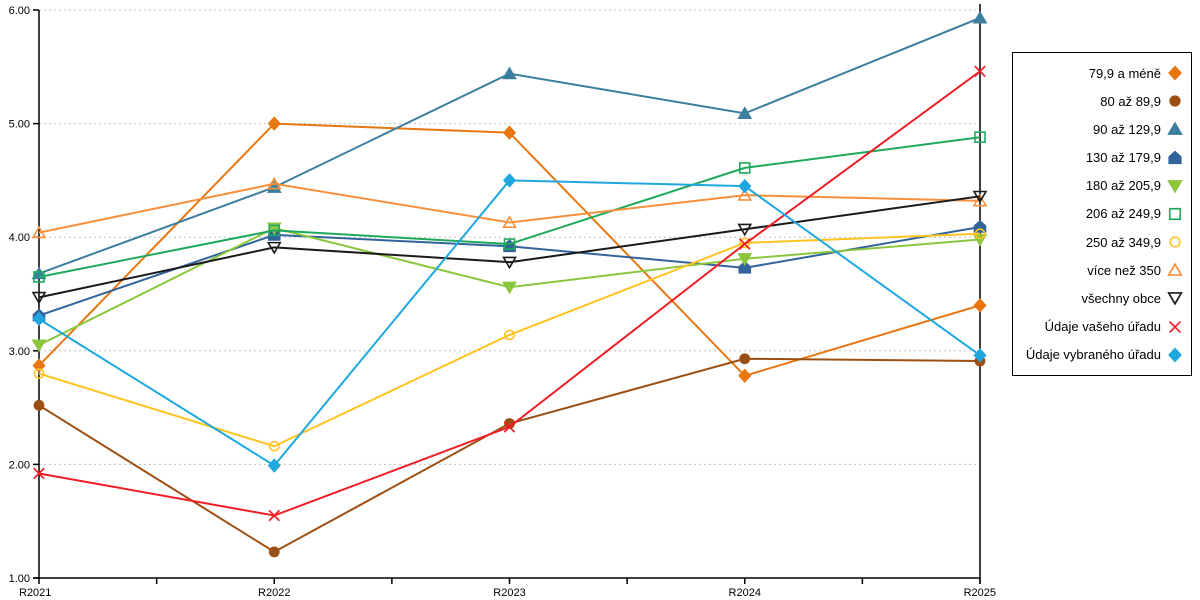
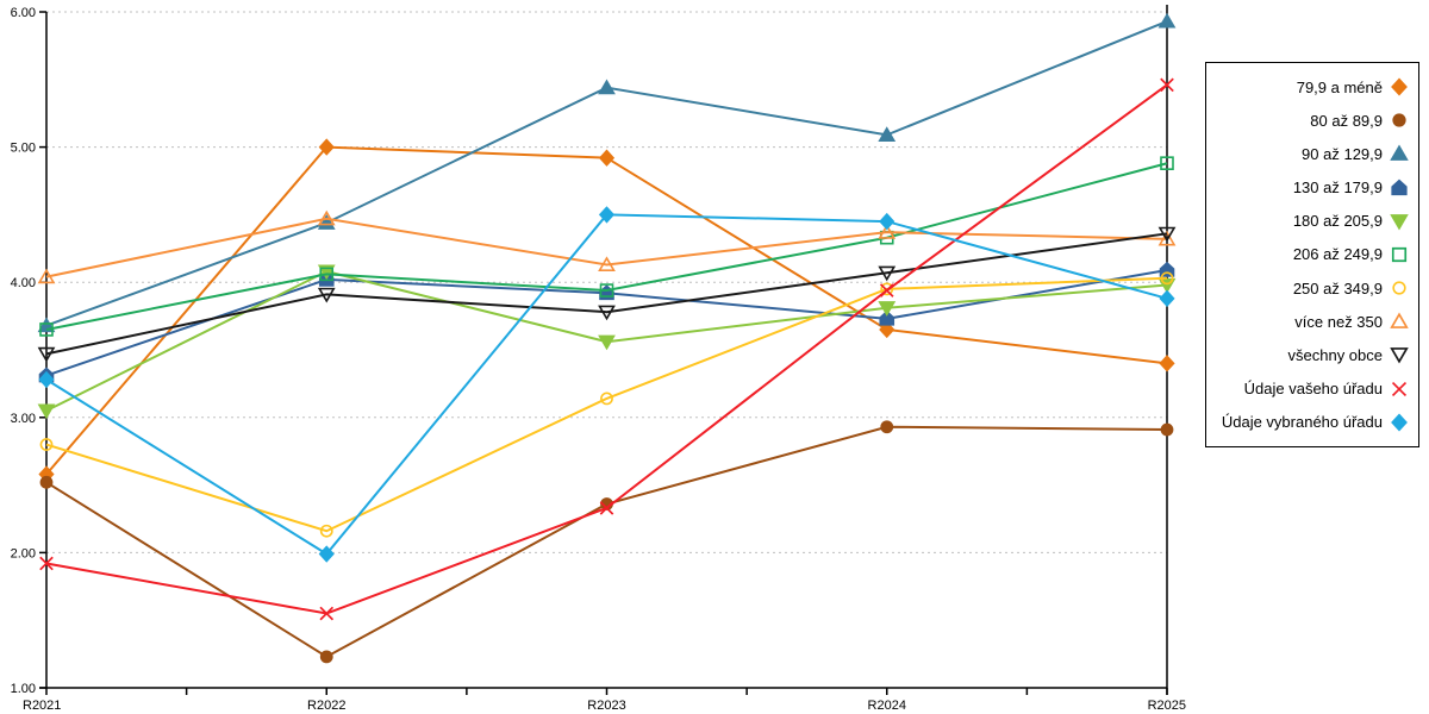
79,9 a méně/R2021: 2.87 -> 2.58
79,9 a méně/R2024: 2.78 -> 3.65
206 až 249,9/R2024: 4.61 -> 4.33
Údaje vybraného úřadu/R2025: 2.96 -> 3.88
